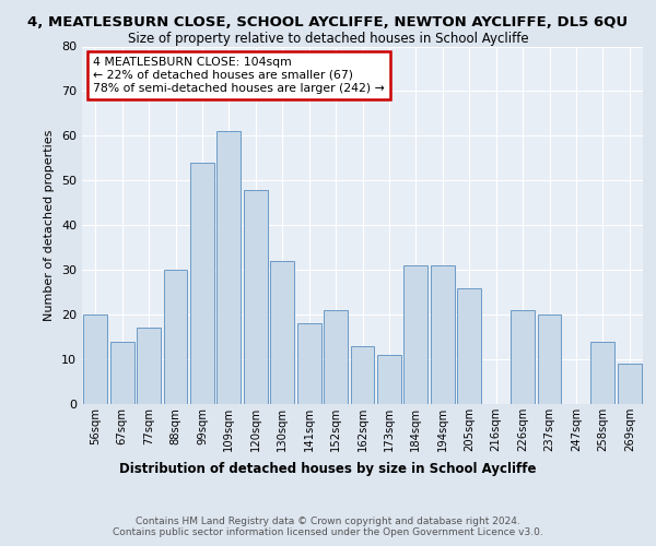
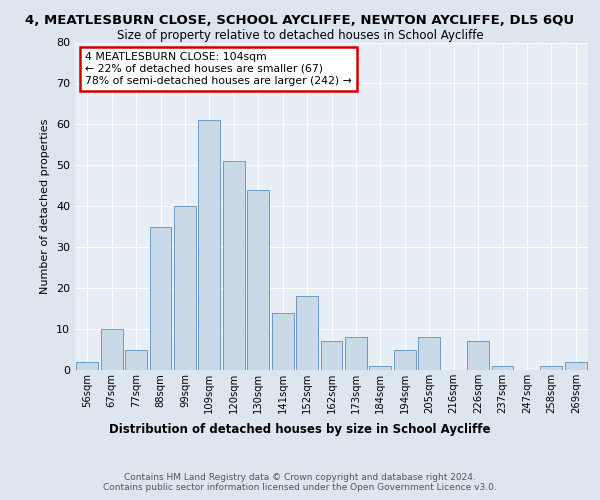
56sqm: 20 -> 2
67sqm: 14 -> 10
77sqm: 17 -> 5
88sqm: 30 -> 35
99sqm: 54 -> 40
120sqm: 48 -> 51
130sqm: 32 -> 44
141sqm: 18 -> 14
152sqm: 21 -> 18
162sqm: 13 -> 7
173sqm: 11 -> 8
184sqm: 31 -> 1
194sqm: 31 -> 5
205sqm: 26 -> 8
226sqm: 21 -> 7
237sqm: 20 -> 1
258sqm: 14 -> 1
269sqm: 9 -> 2
